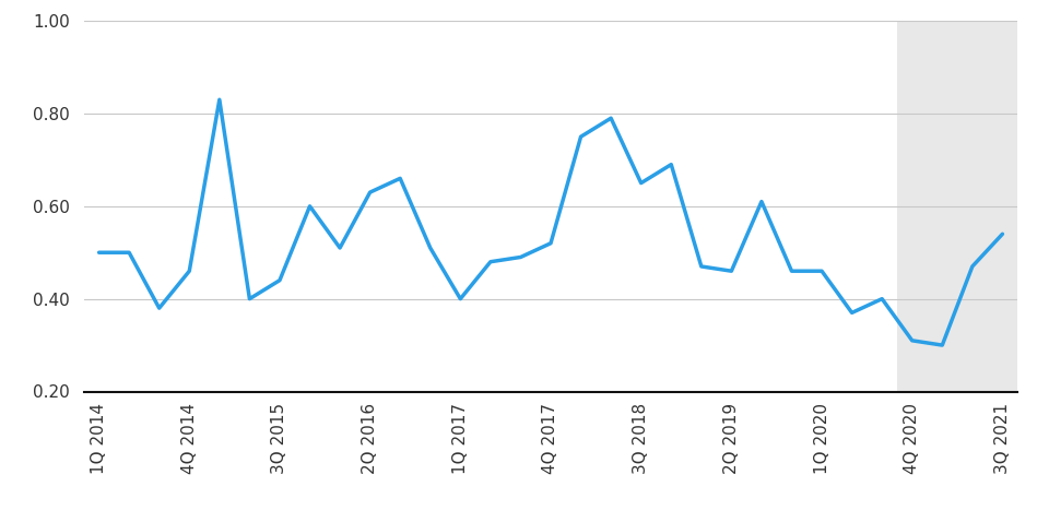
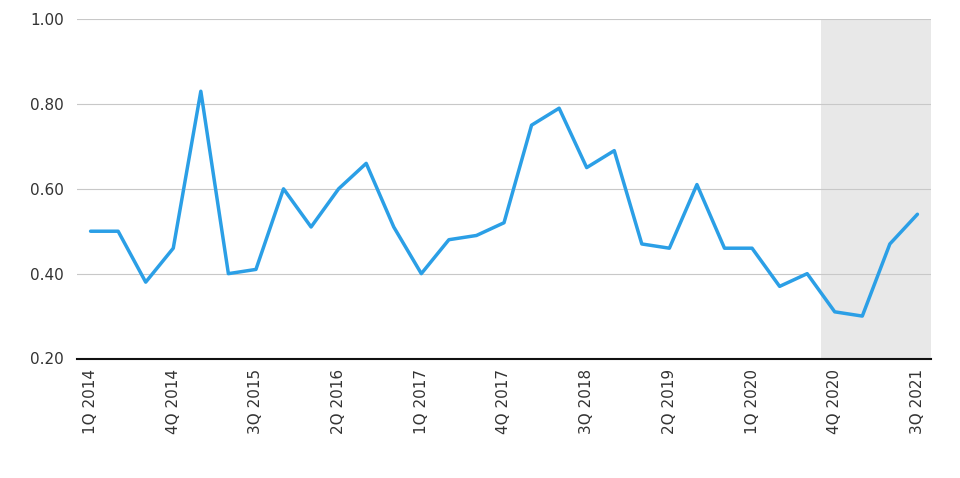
3Q 2015: 0.44 -> 0.41
2Q 2016: 0.63 -> 0.60
